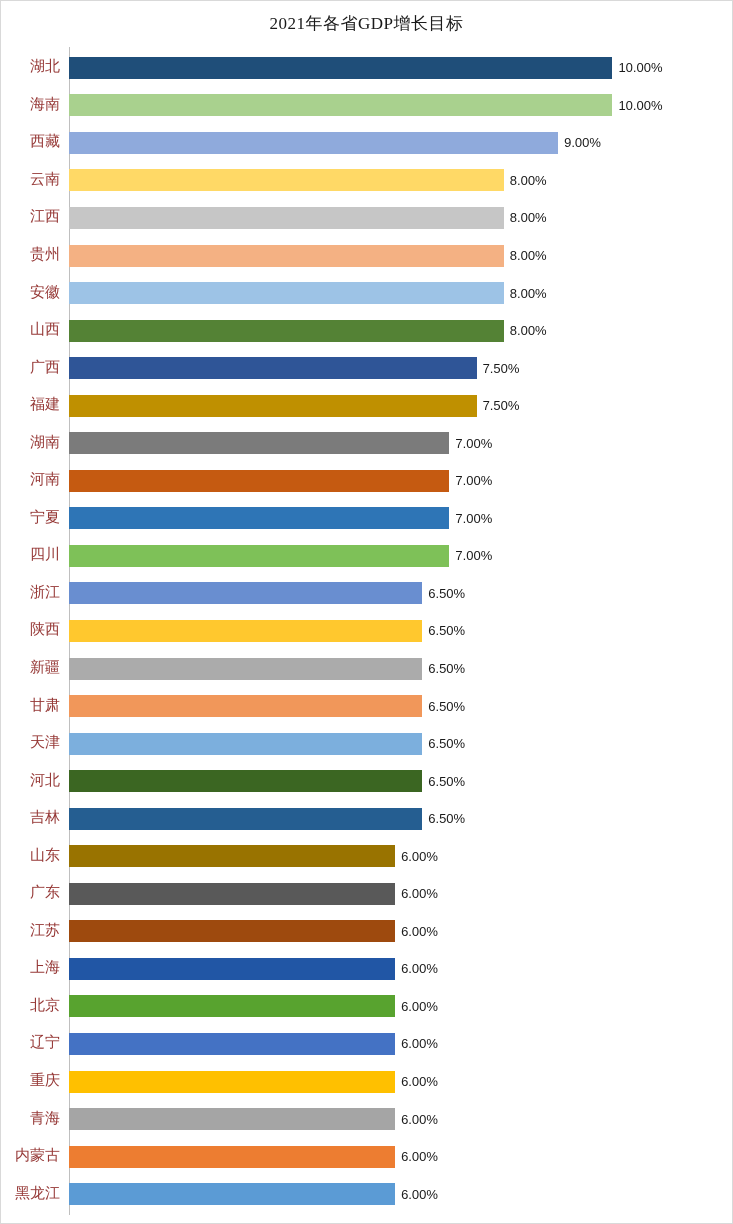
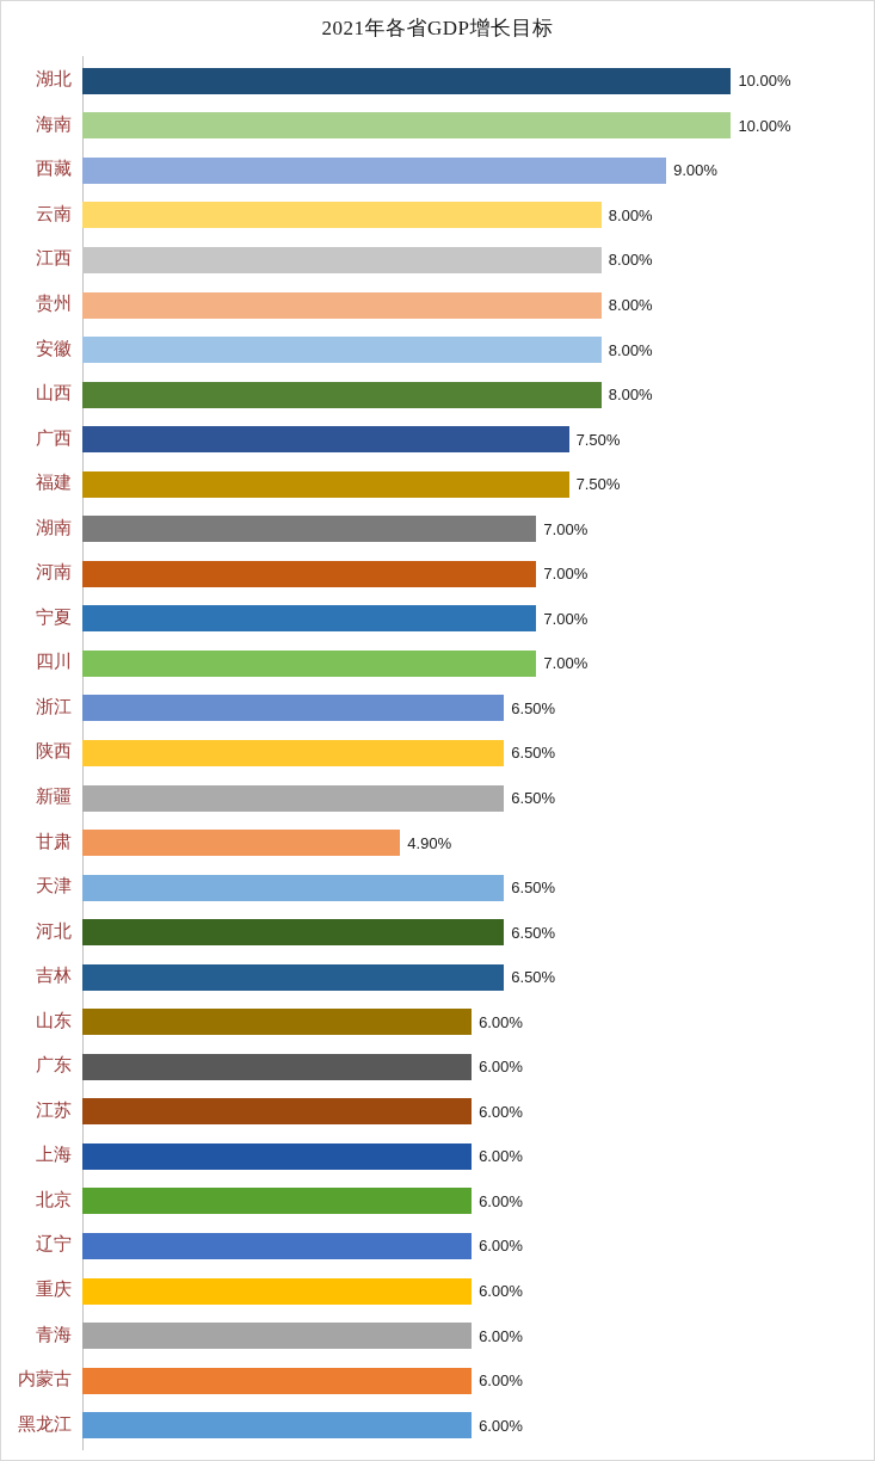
甘肃: 6.50% -> 4.90%
